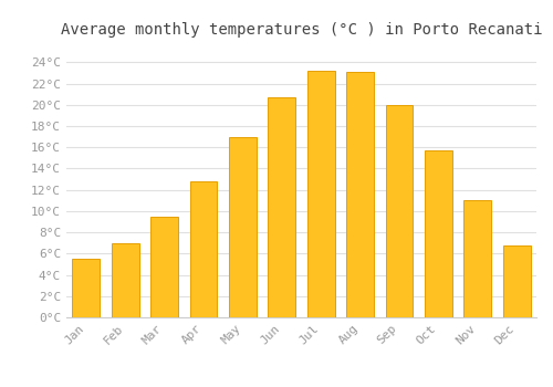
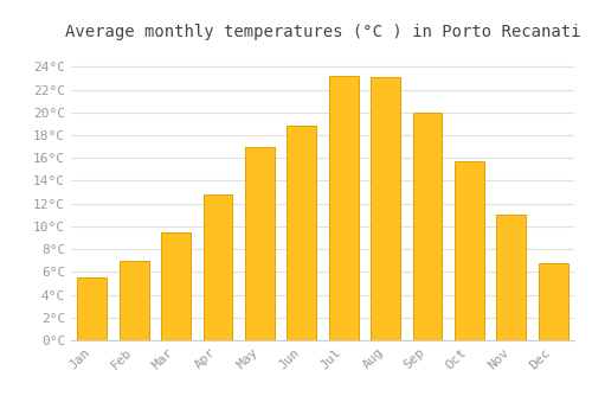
Jun: 20.7°C -> 18.8°C
